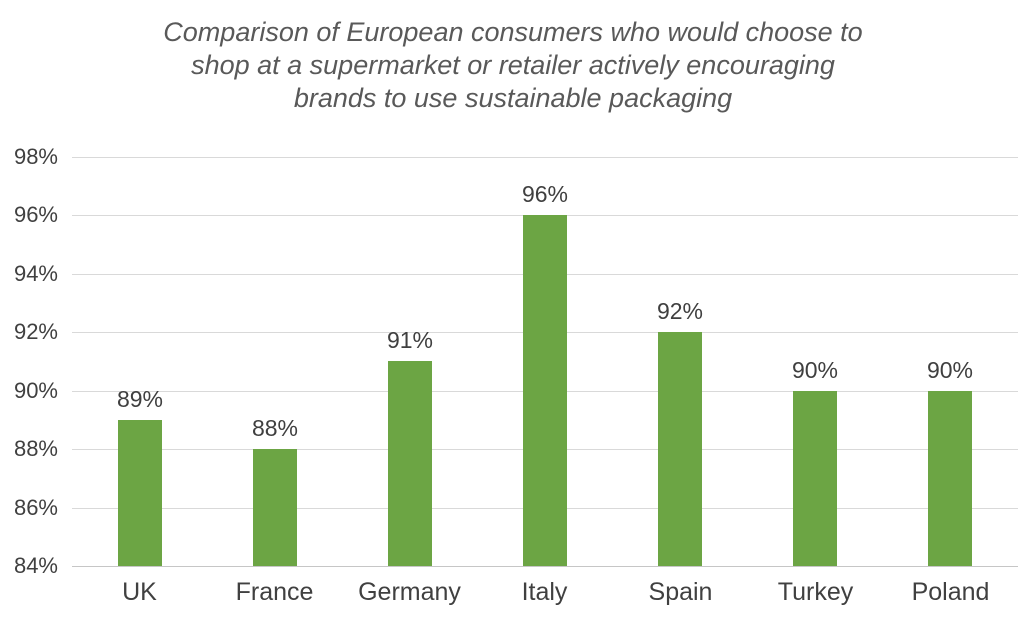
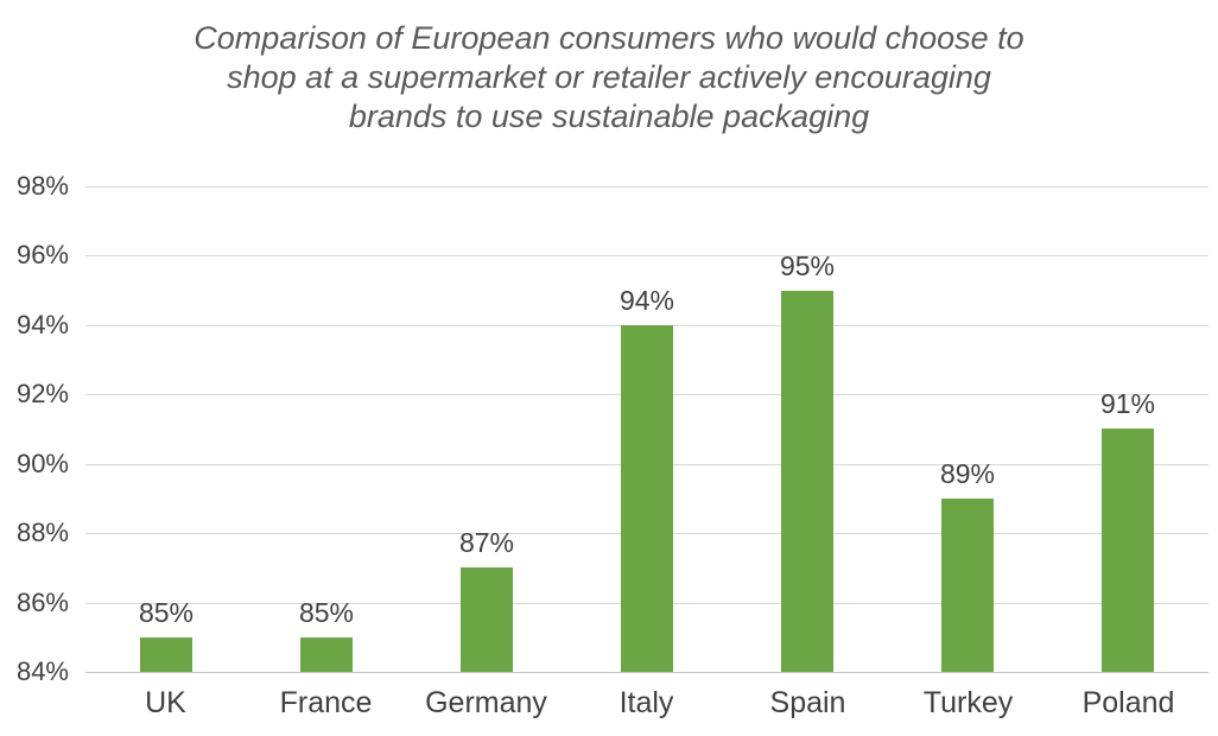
UK: 89% -> 85%
France: 88% -> 85%
Germany: 91% -> 87%
Italy: 96% -> 94%
Spain: 92% -> 95%
Turkey: 90% -> 89%
Poland: 90% -> 91%
